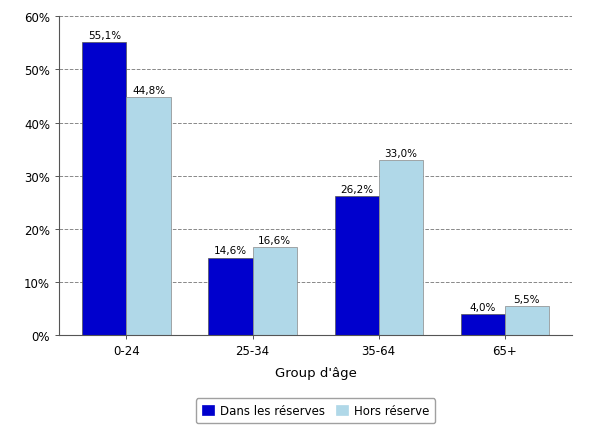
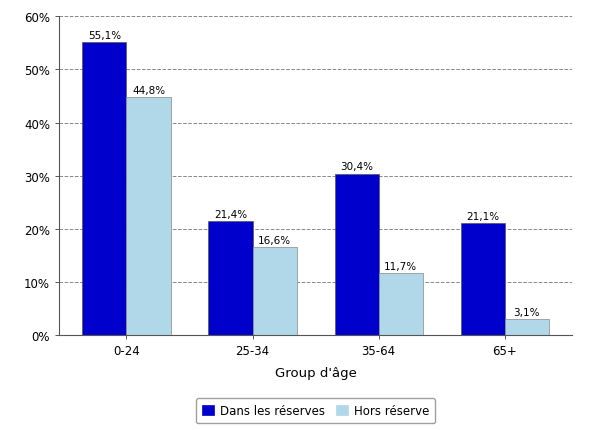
Dans les réserves/25-34: 14,6% -> 21,4%
Dans les réserves/35-64: 26,2% -> 30,4%
Hors réserve/35-64: 33,0% -> 11,7%
Dans les réserves/65+: 4,0% -> 21,1%
Hors réserve/65+: 5,5% -> 3,1%
